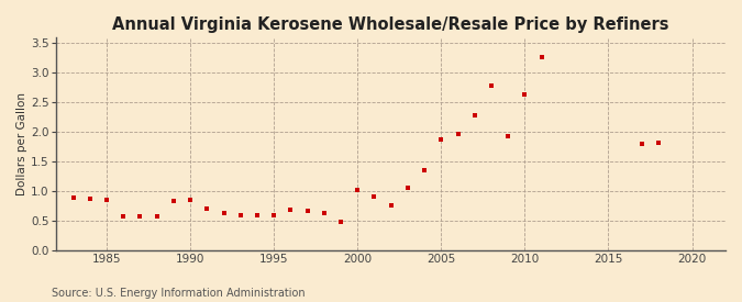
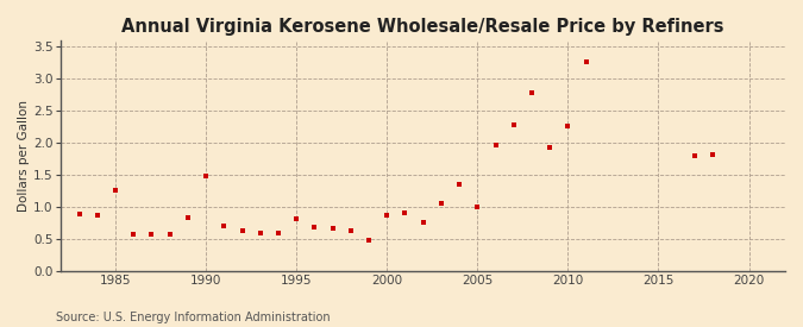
1985: 0.85 -> 1.26
1990: 0.85 -> 1.48
1995: 0.60 -> 0.82
2000: 1.02 -> 0.88
2005: 1.87 -> 1.00
2010: 2.63 -> 2.26
